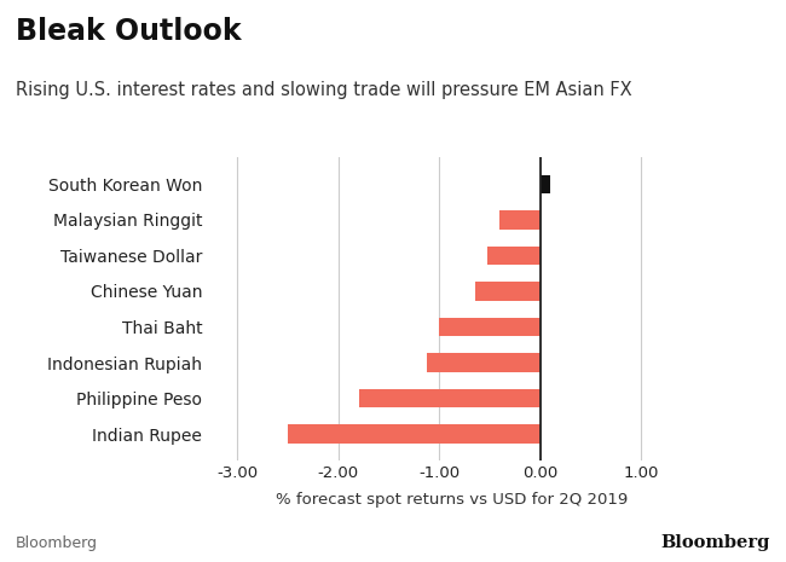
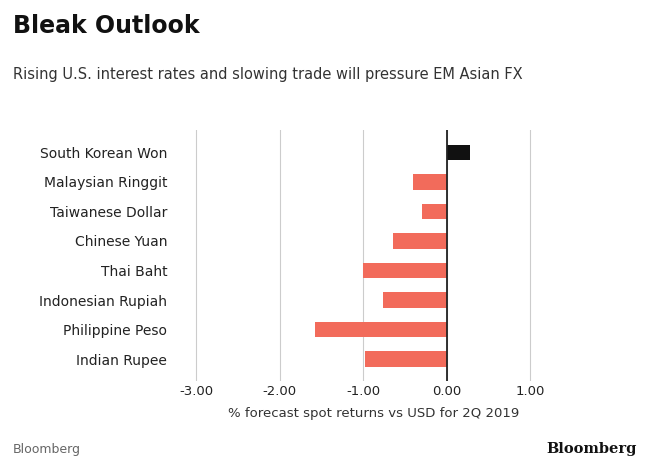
South Korean Won: 0.10 -> 0.28
Taiwanese Dollar: -0.52 -> -0.30
Indonesian Rupiah: -1.12 -> -0.76
Philippine Peso: -1.80 -> -1.58
Indian Rupee: -2.50 -> -0.98
